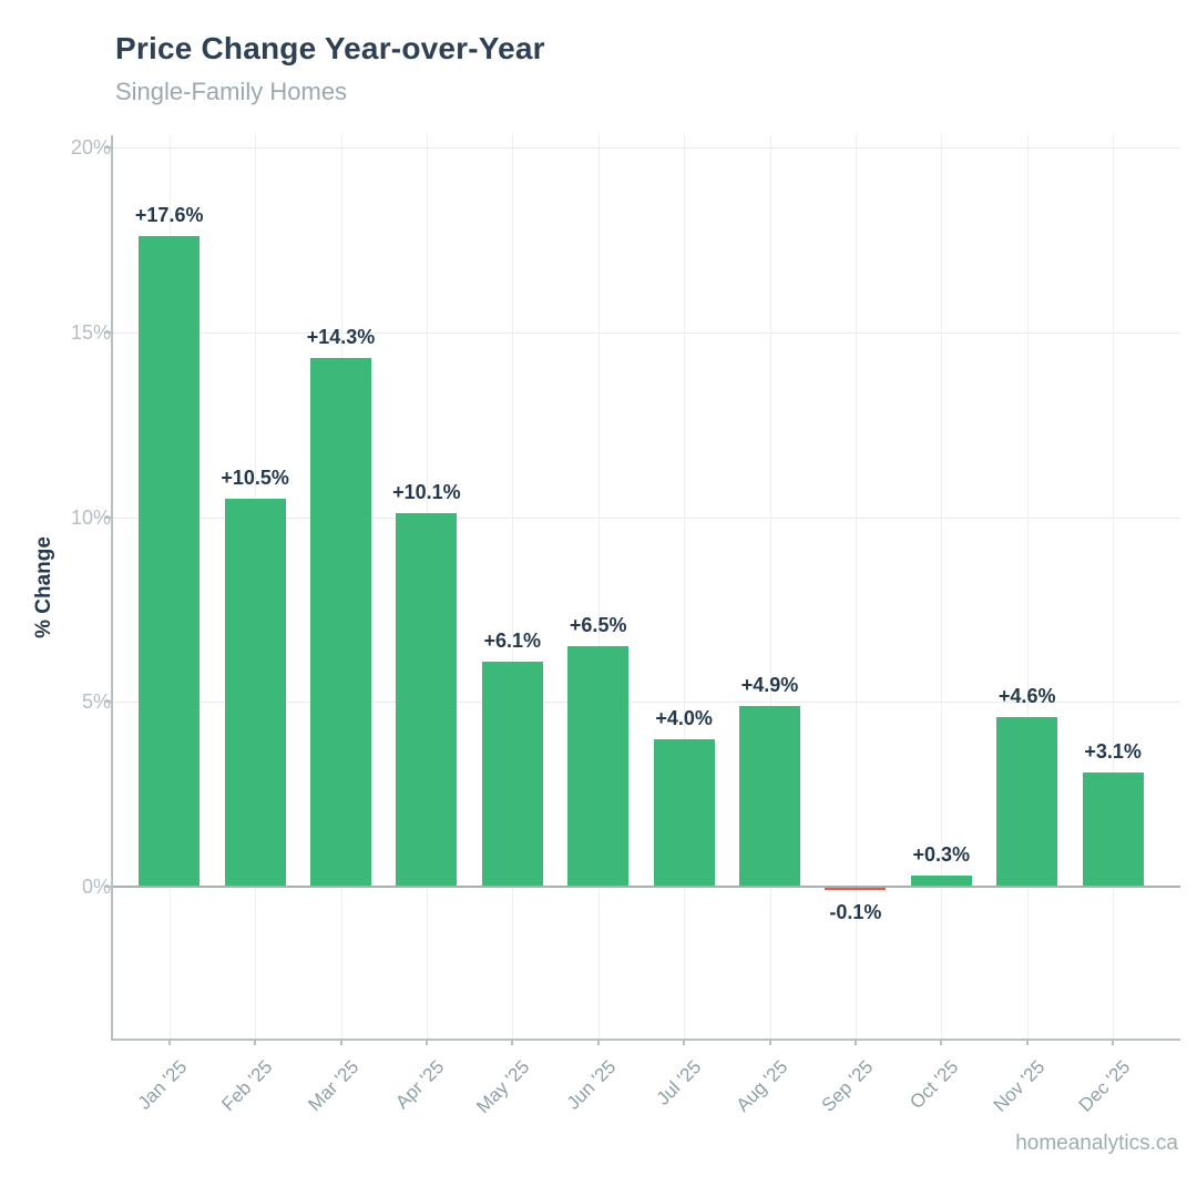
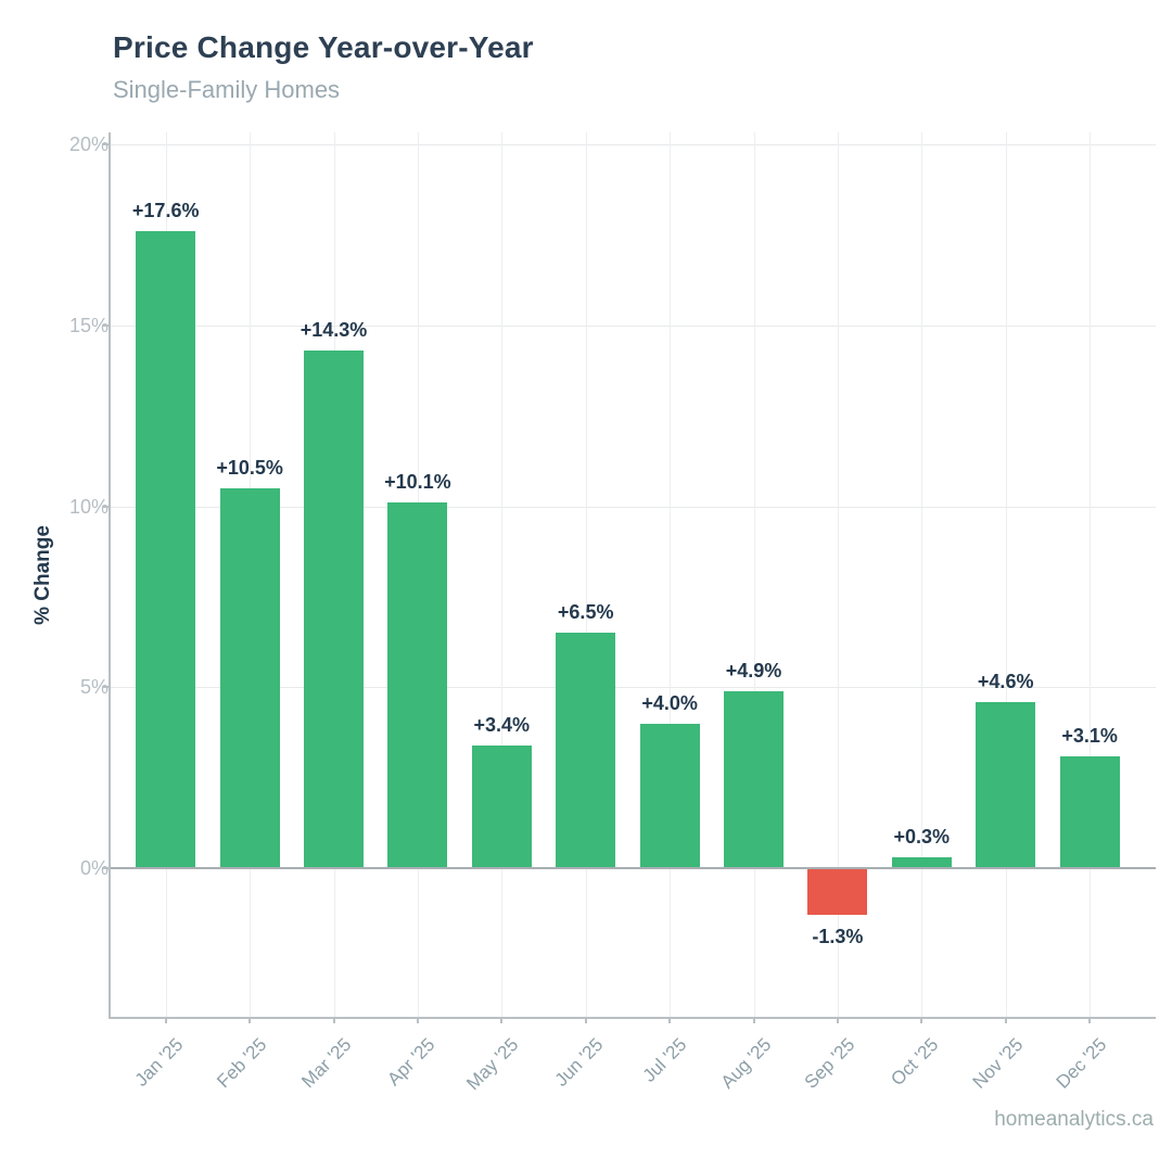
May '25: +6.1% -> +3.4%
Sep '25: -0.1% -> -1.3%
